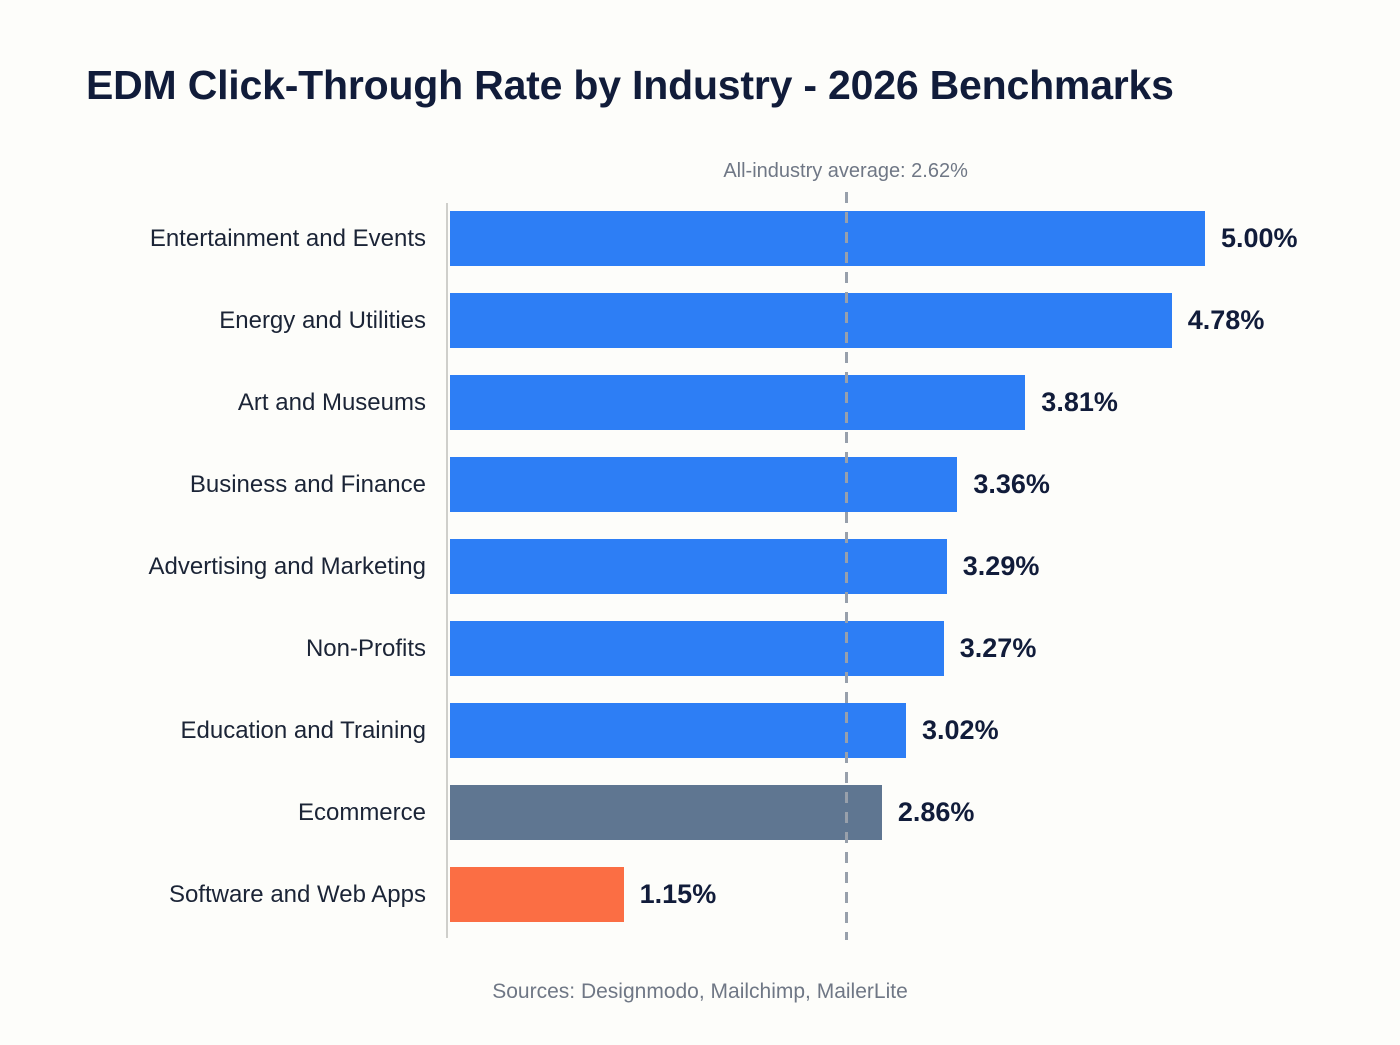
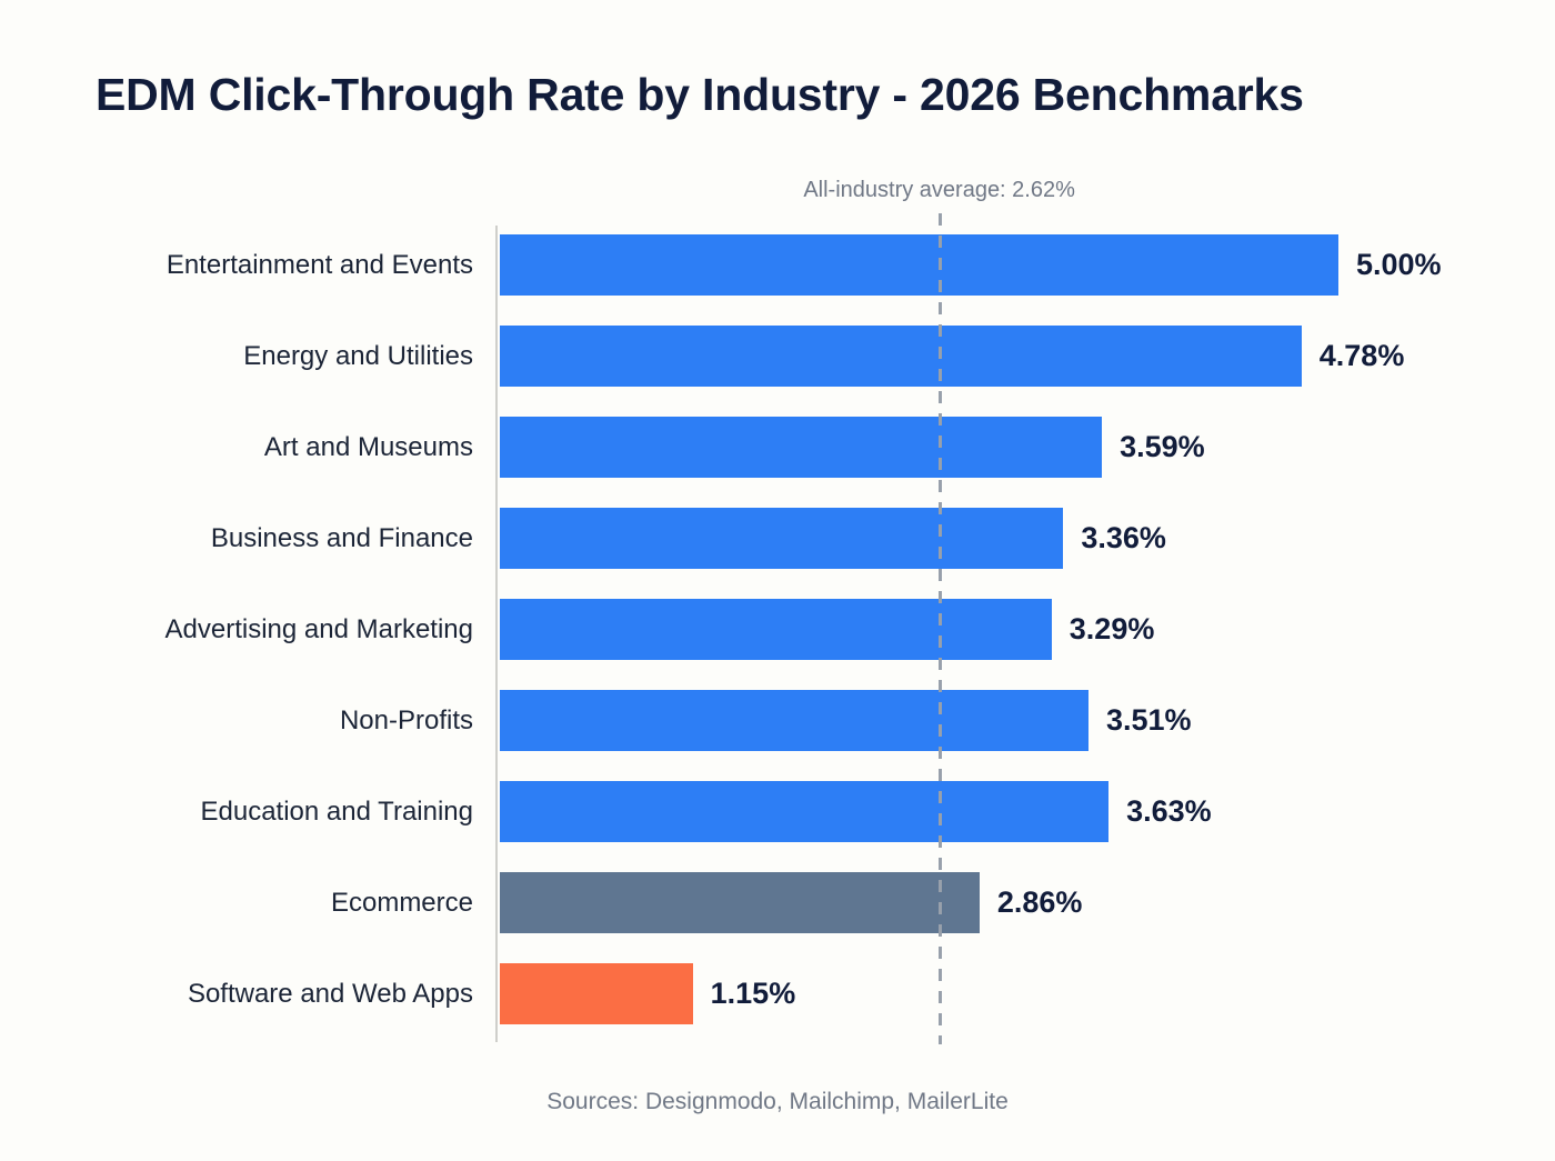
Art and Museums: 3.81% -> 3.59%
Non-Profits: 3.27% -> 3.51%
Education and Training: 3.02% -> 3.63%
